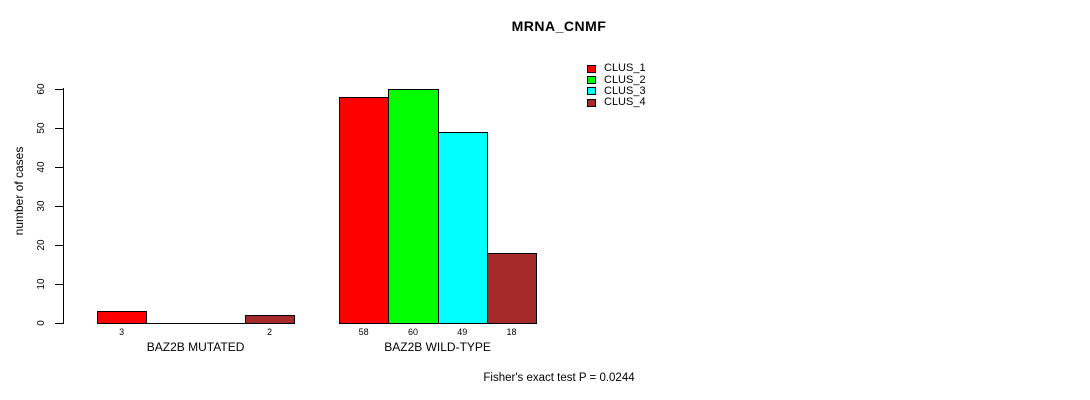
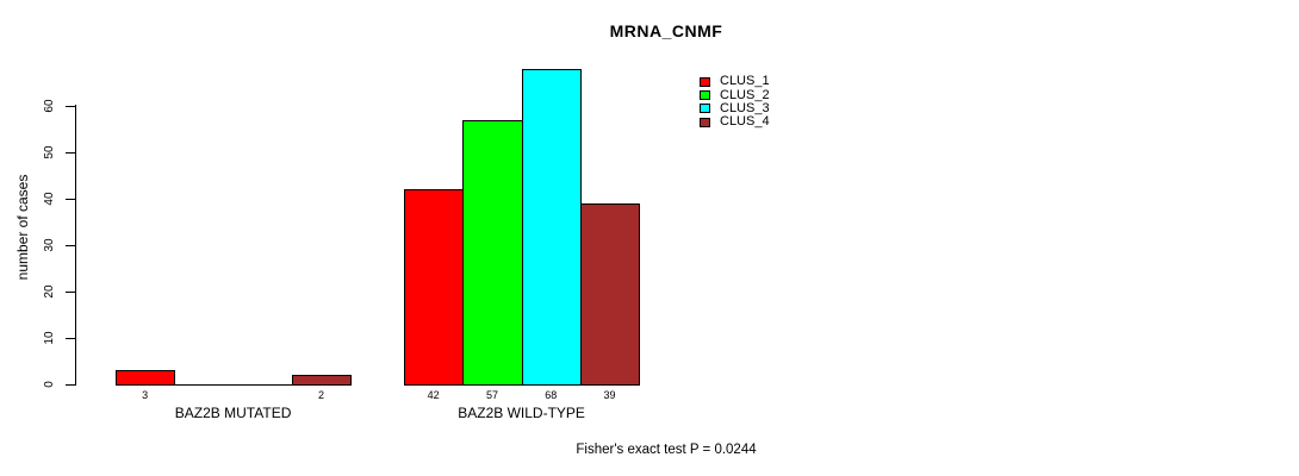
CLUS_1/BAZ2B WILD-TYPE: 58 -> 42
CLUS_2/BAZ2B WILD-TYPE: 60 -> 57
CLUS_3/BAZ2B WILD-TYPE: 49 -> 68
CLUS_4/BAZ2B WILD-TYPE: 18 -> 39
